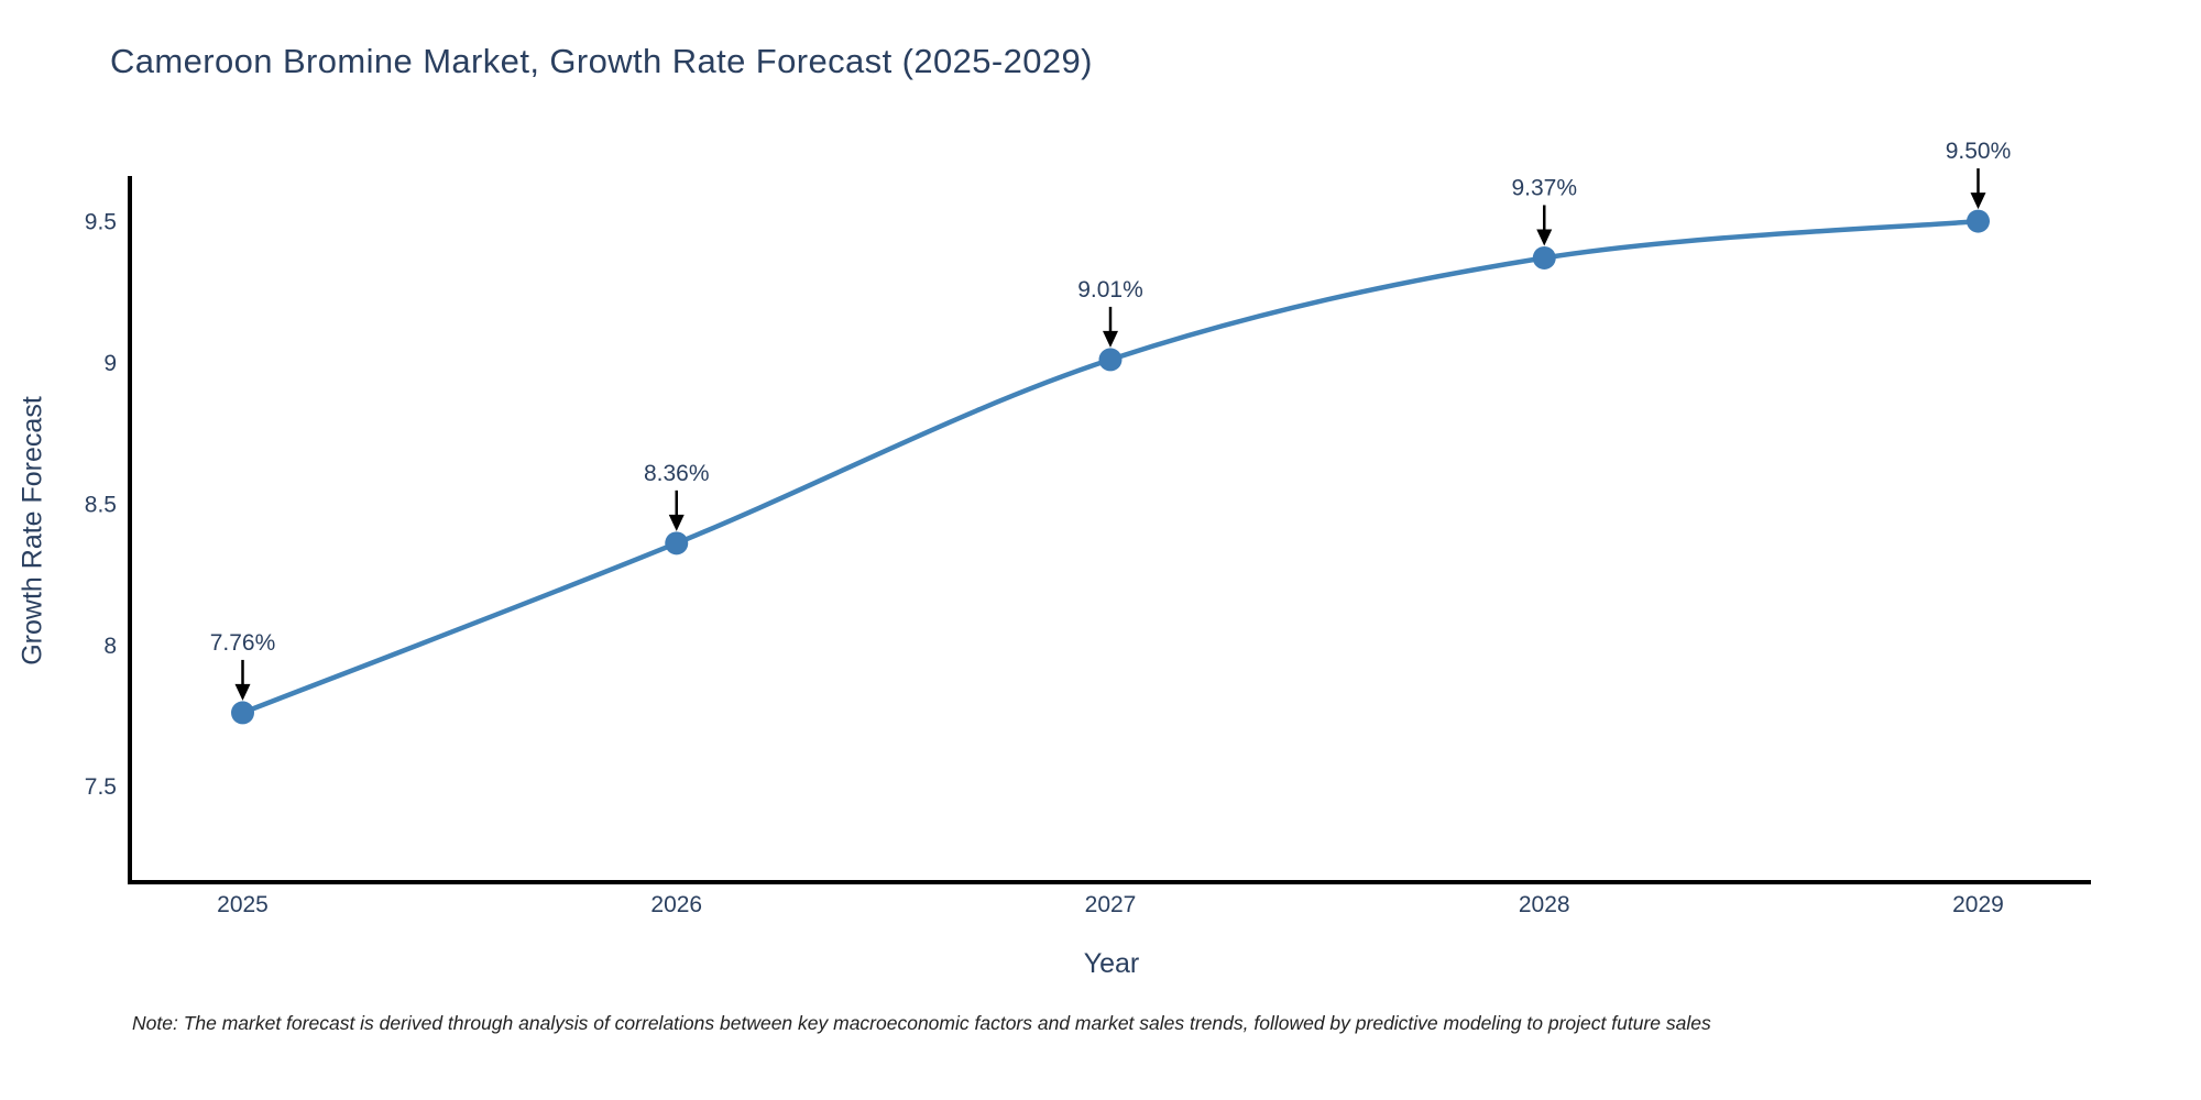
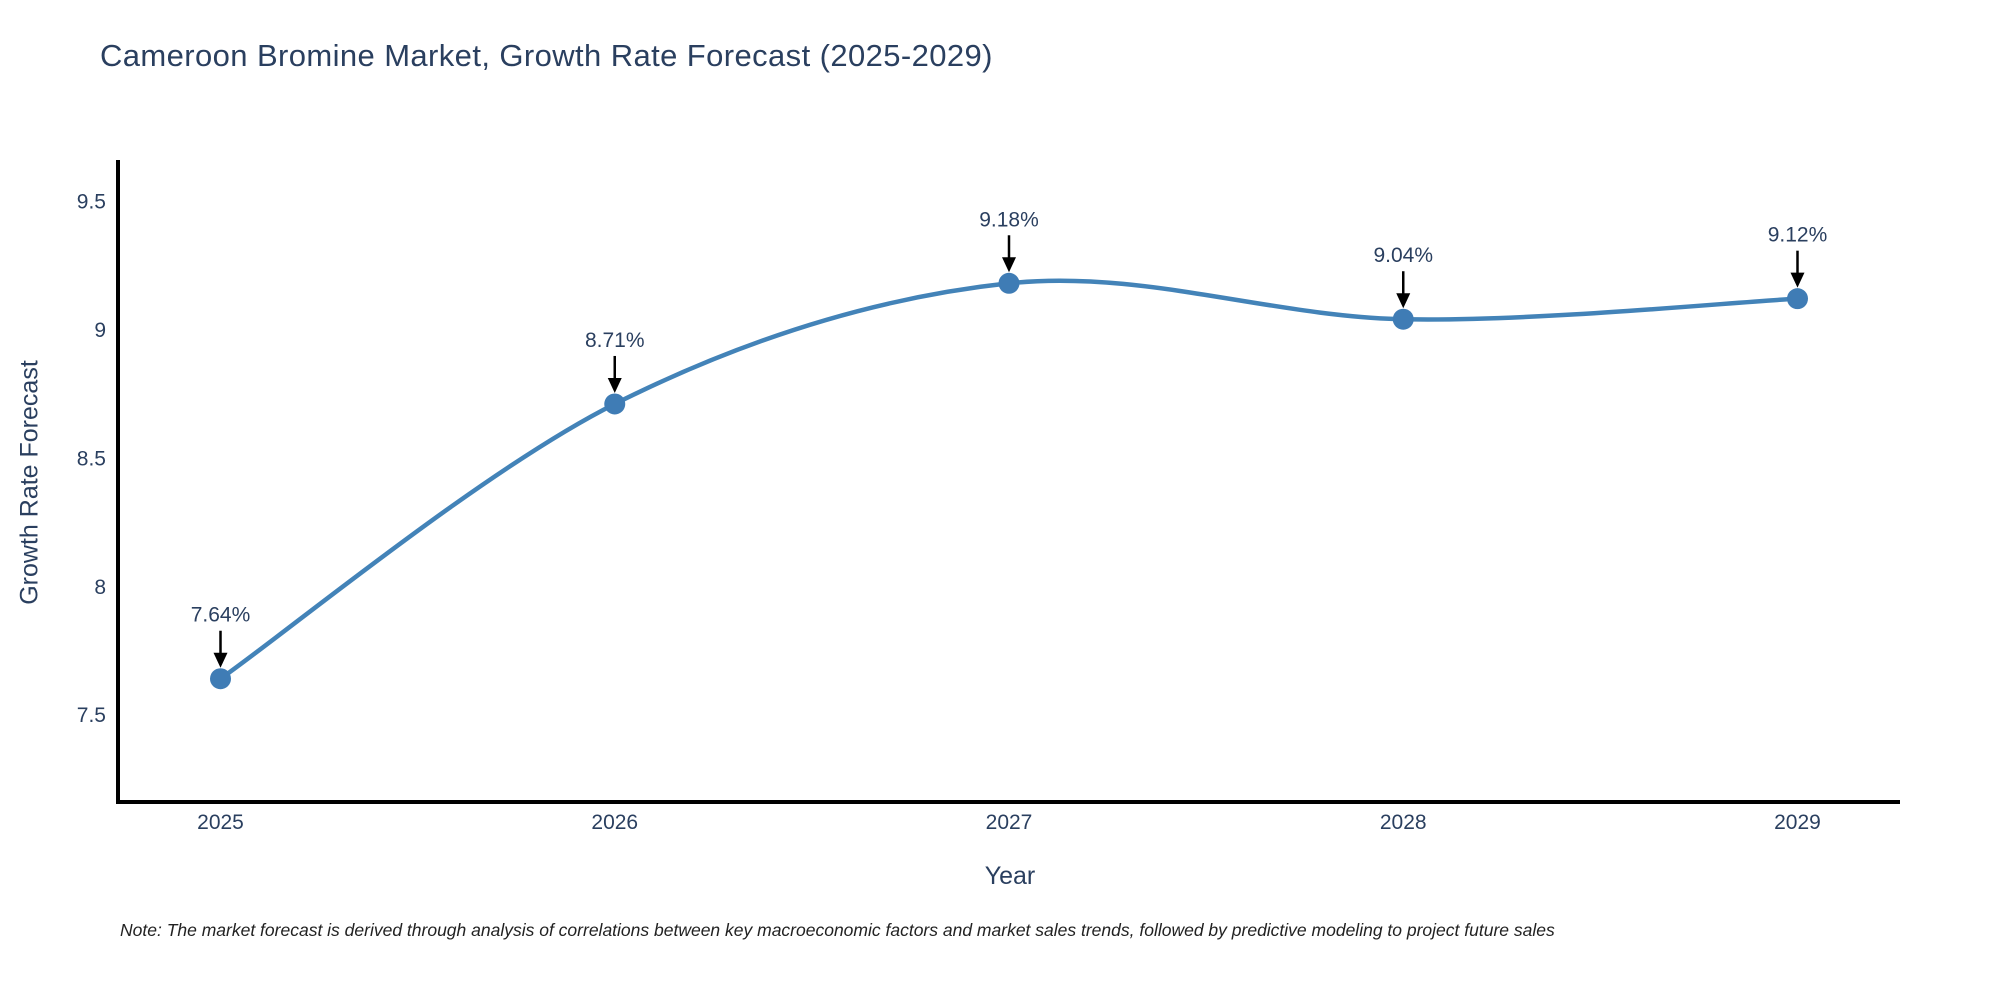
2025: 7.76% -> 7.64%
2026: 8.36% -> 8.71%
2027: 9.01% -> 9.18%
2028: 9.37% -> 9.04%
2029: 9.50% -> 9.12%
